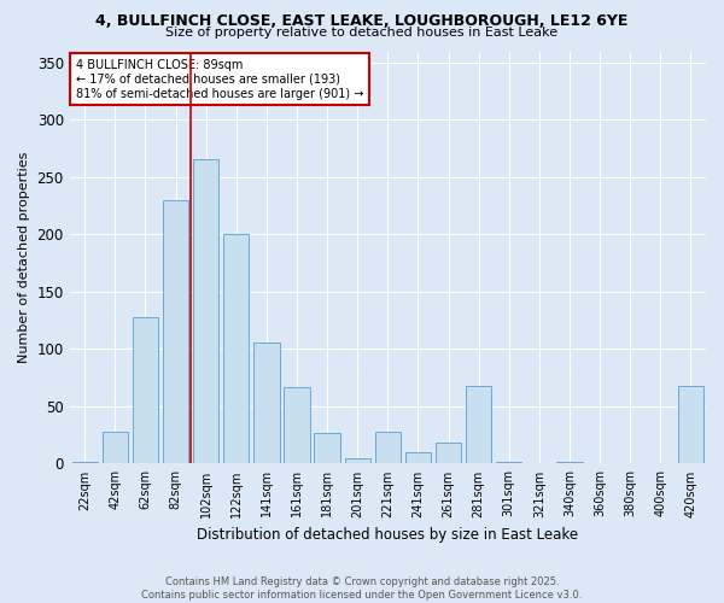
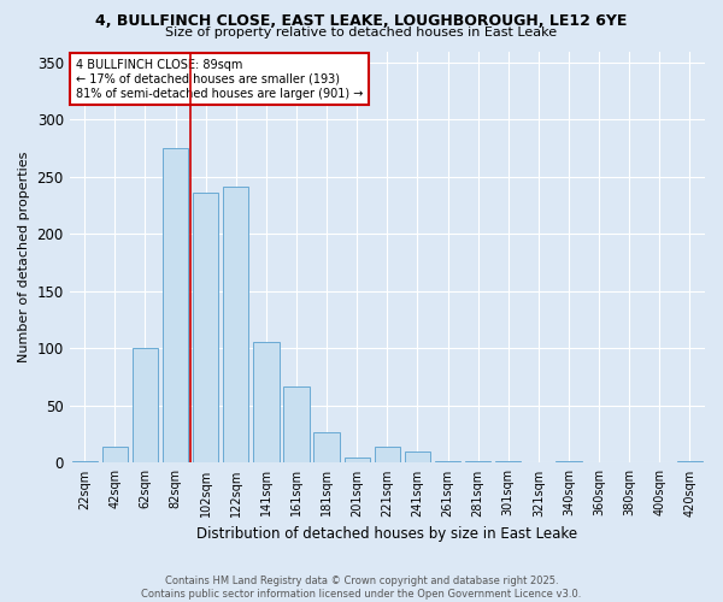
42sqm: 28 -> 14
62sqm: 128 -> 100
82sqm: 230 -> 275
102sqm: 266 -> 236
122sqm: 200 -> 242
221sqm: 28 -> 14
261sqm: 18 -> 2
281sqm: 68 -> 1
420sqm: 68 -> 1
